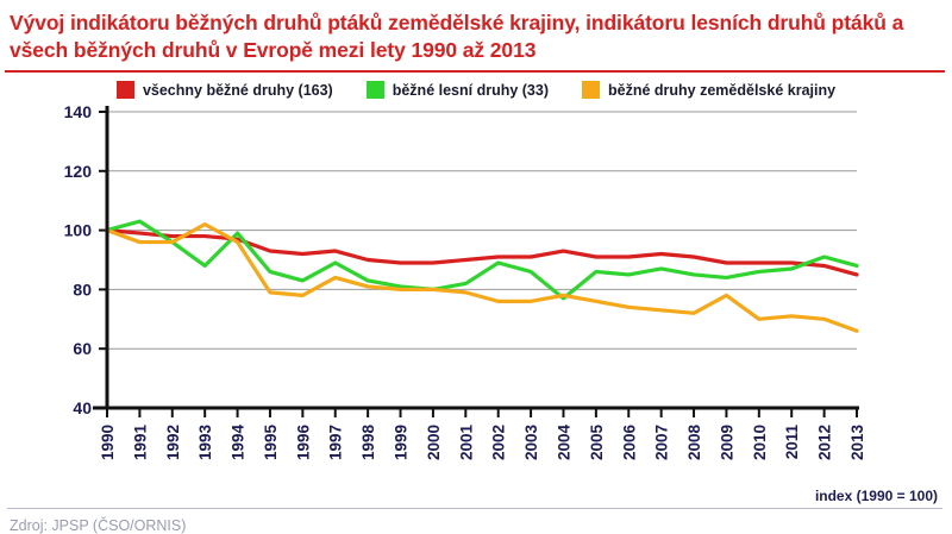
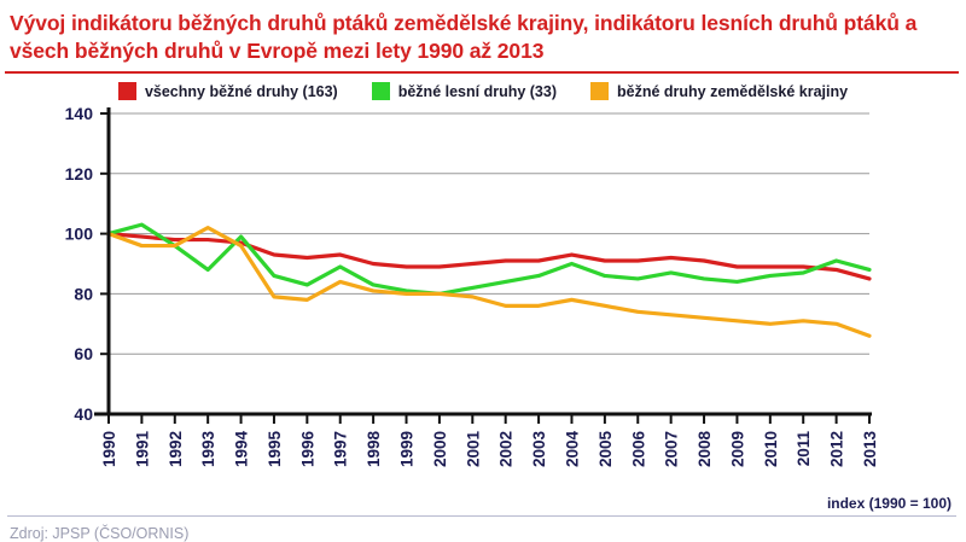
běžné lesní druhy (33)/2002: 89 -> 84
běžné lesní druhy (33)/2004: 77 -> 90
běžné druhy zemědělské krajiny/2009: 78 -> 71
